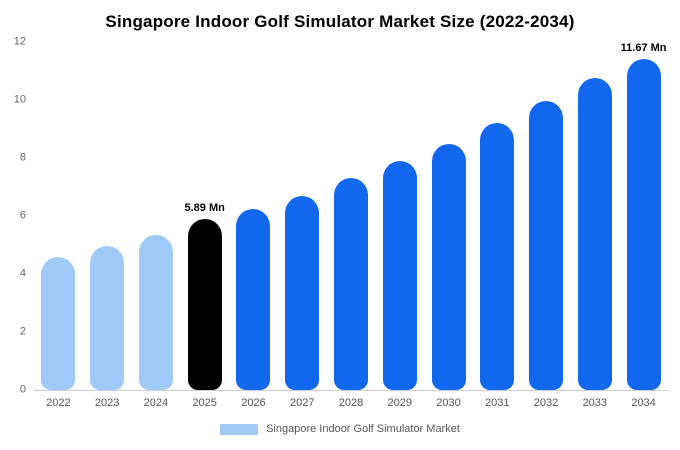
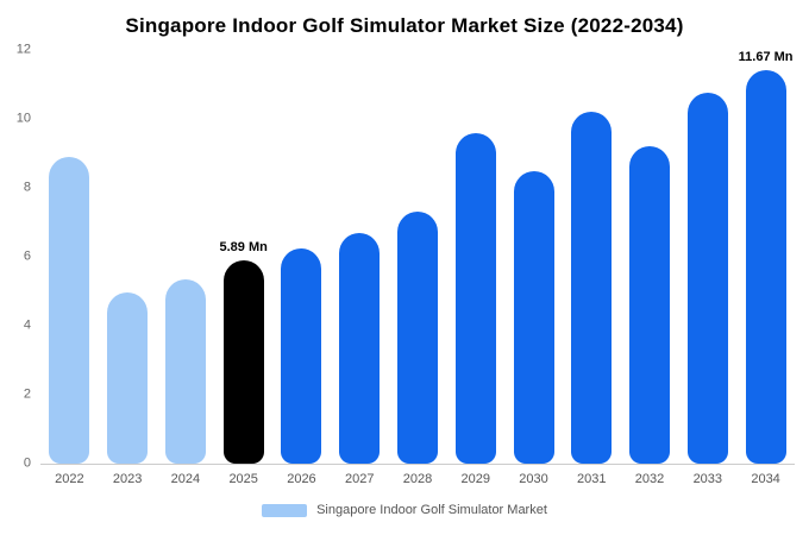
2022: 4.6 -> 8.9
2029: 7.9 -> 9.6
2031: 9.2 -> 10.2
2032: 9.9 -> 9.2
